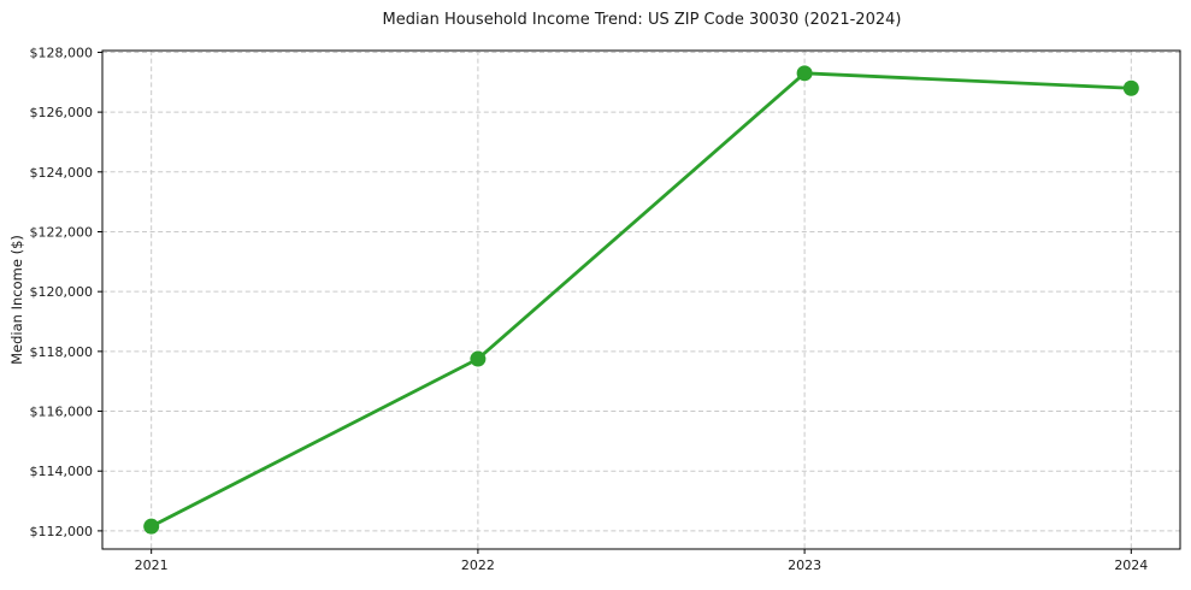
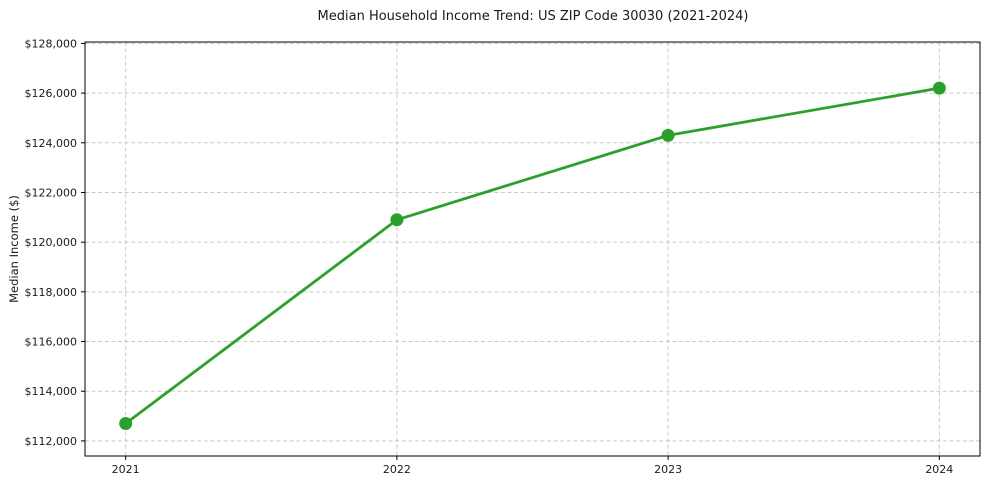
2021: $112200 -> $112700
2022: $117800 -> $120900
2023: $127300 -> $124300
2024: $126800 -> $126200
